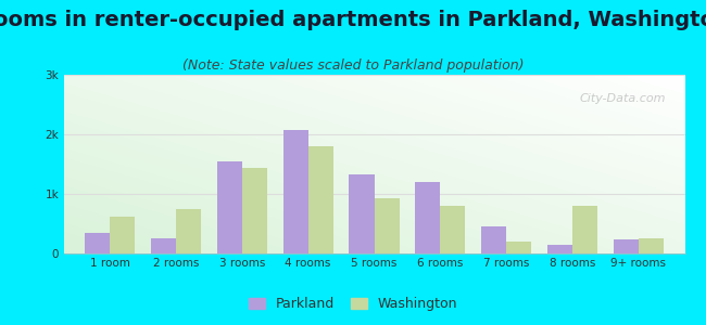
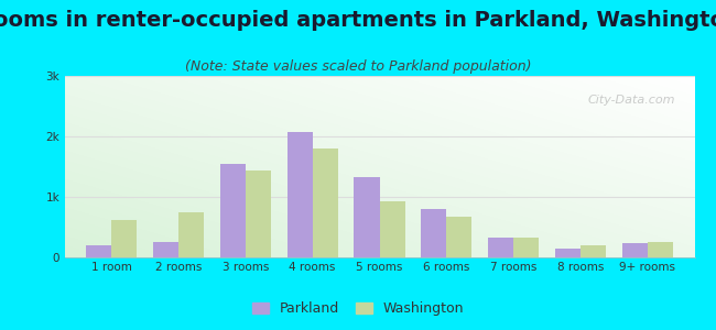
Parkland/1 room: 0.34k -> 0.20k
Parkland/6 rooms: 1.20k -> 0.80k
Washington/6 rooms: 0.80k -> 0.68k
Parkland/7 rooms: 0.46k -> 0.33k
Washington/7 rooms: 0.20k -> 0.32k
Washington/8 rooms: 0.80k -> 0.20k
